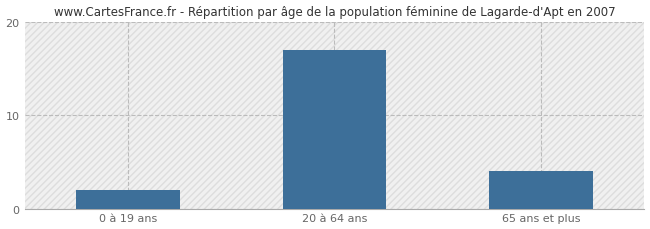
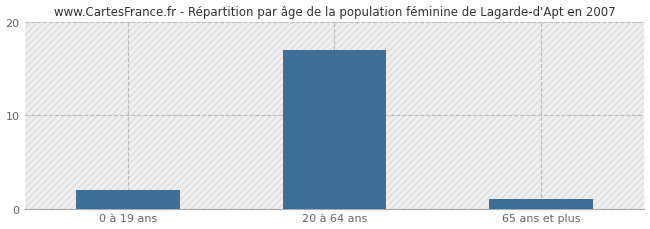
65 ans et plus: 4 -> 1
